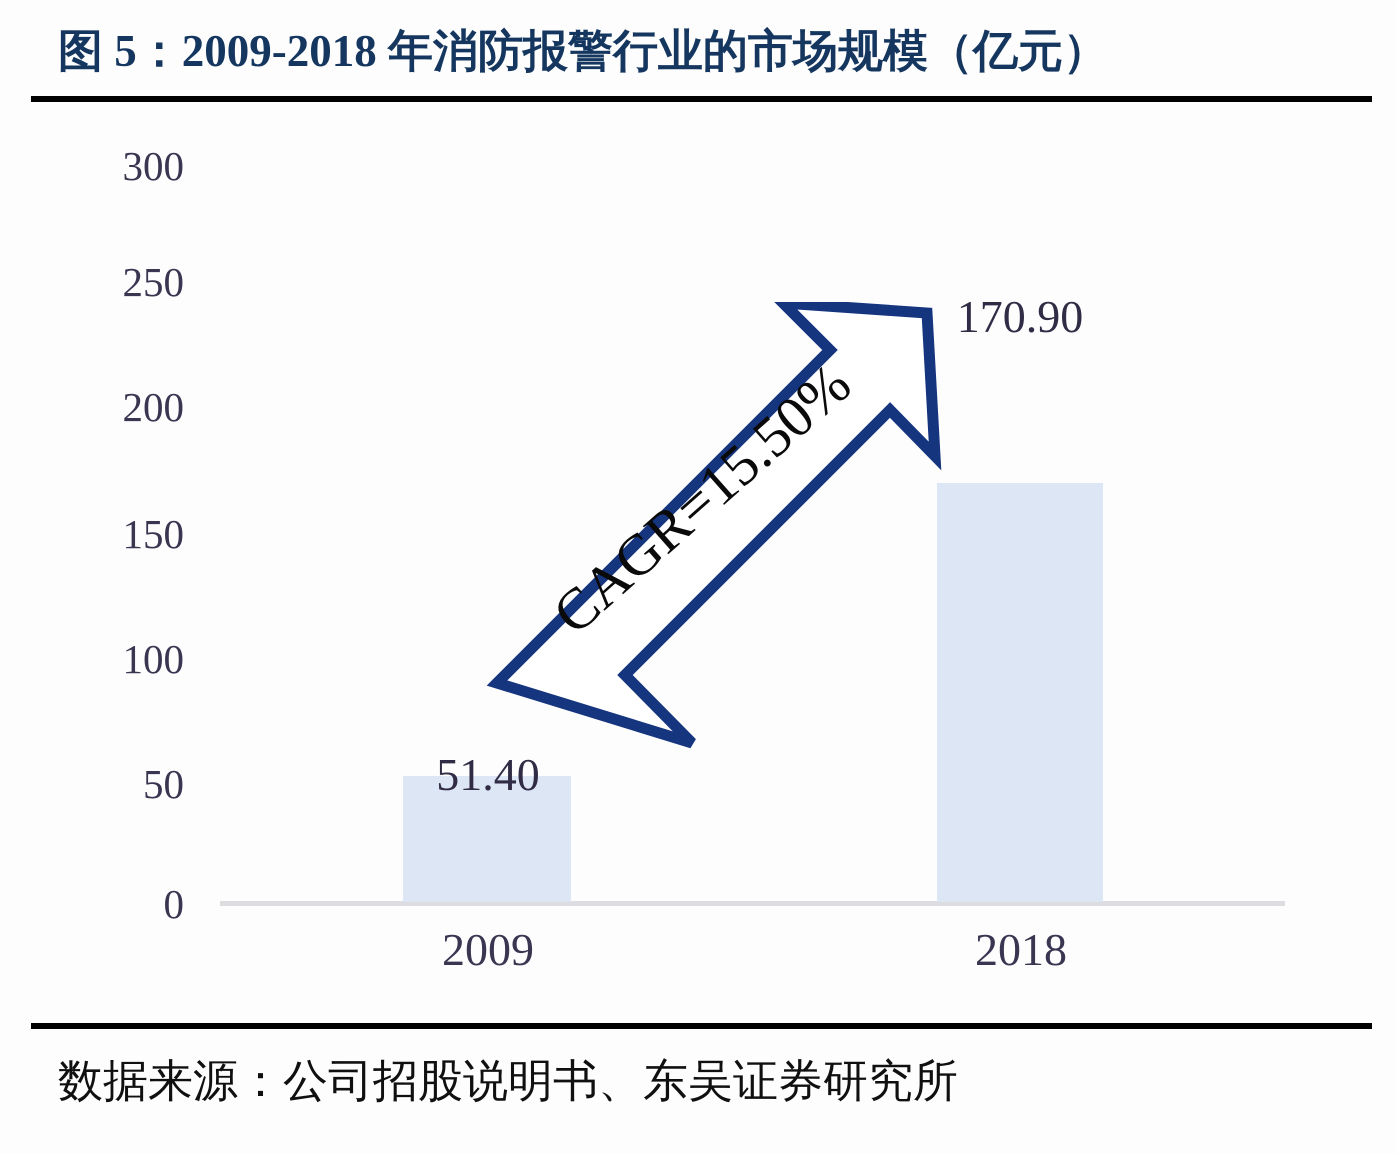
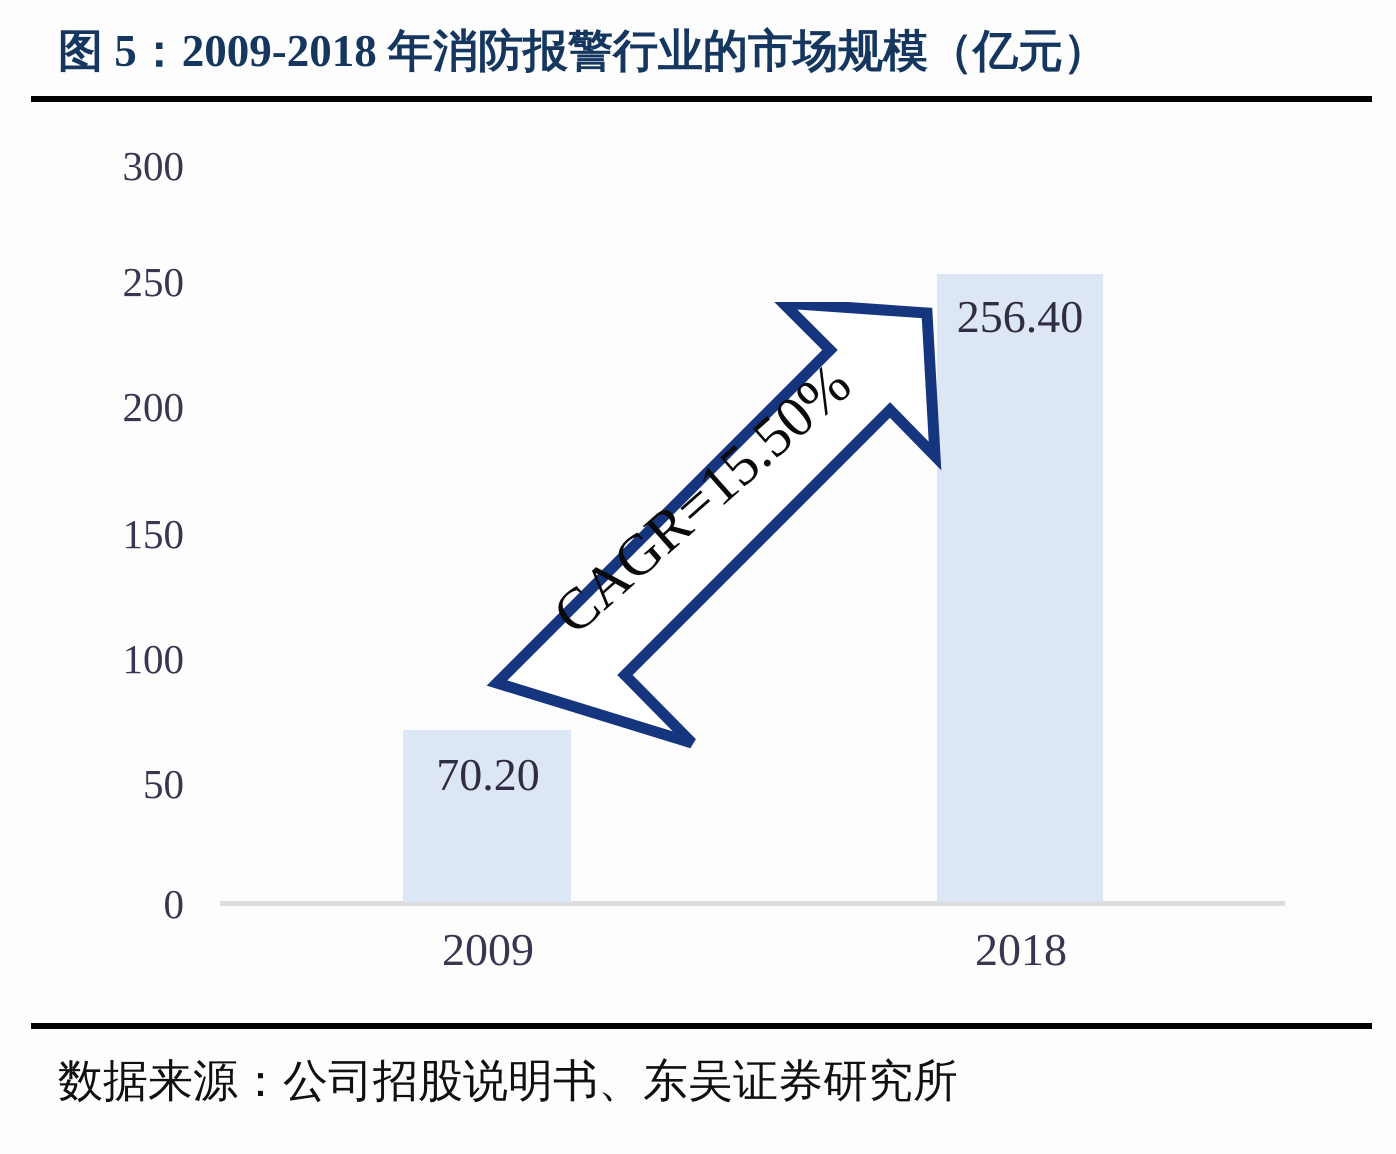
2009: 51.40 -> 70.20
2018: 170.90 -> 256.40
